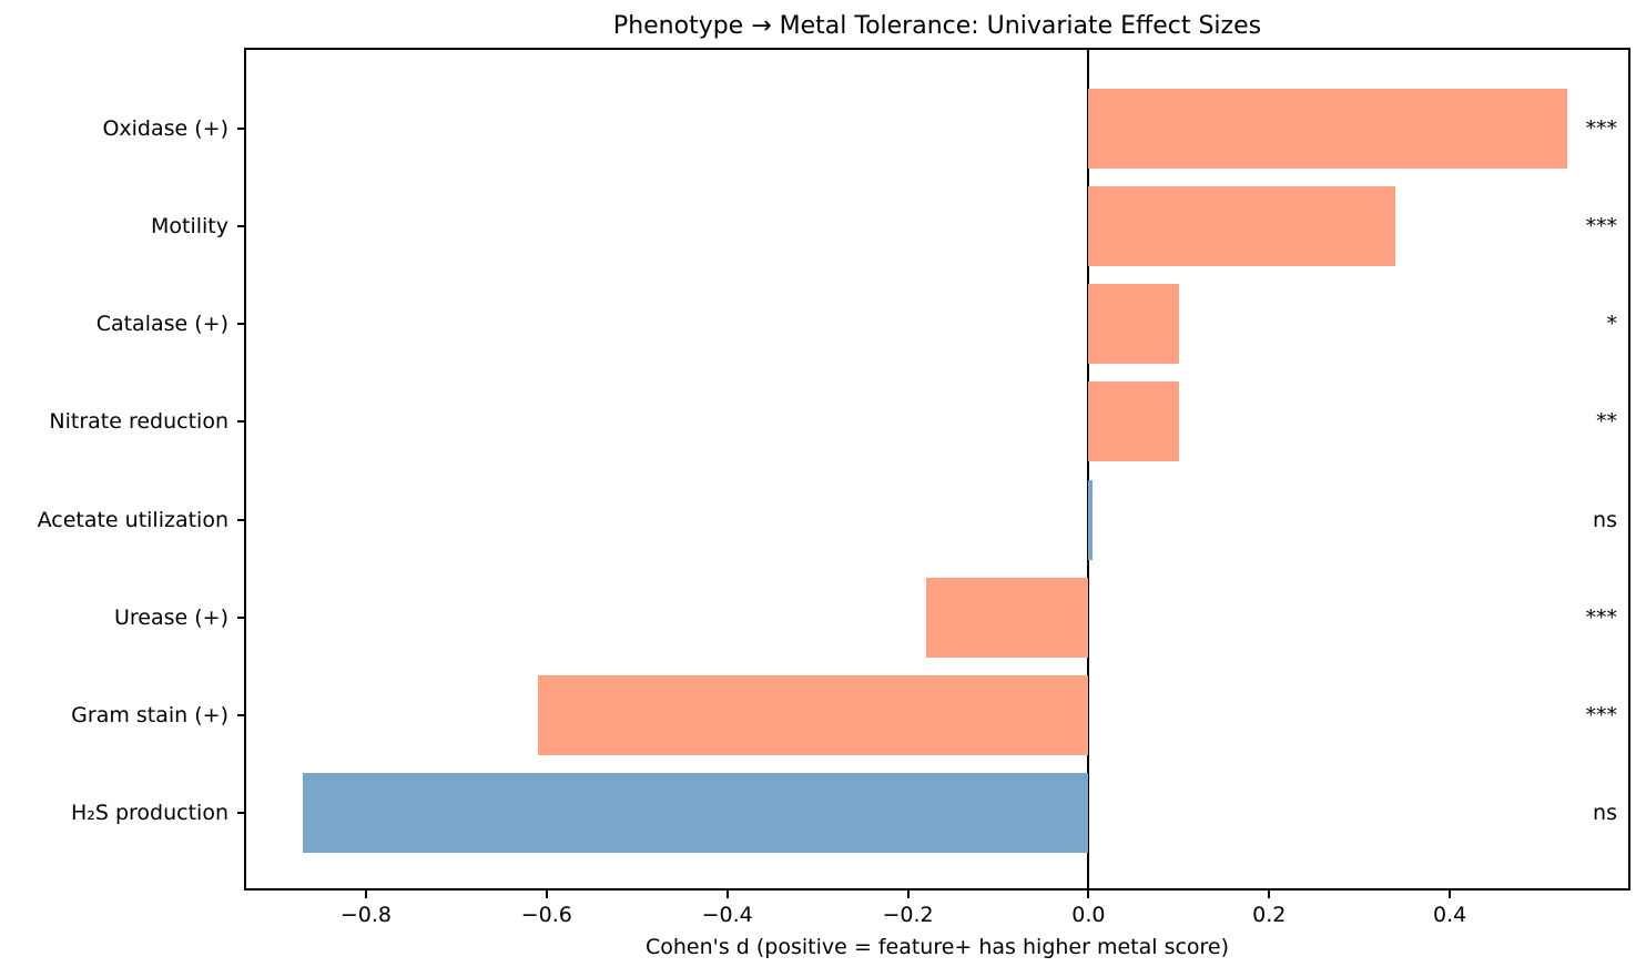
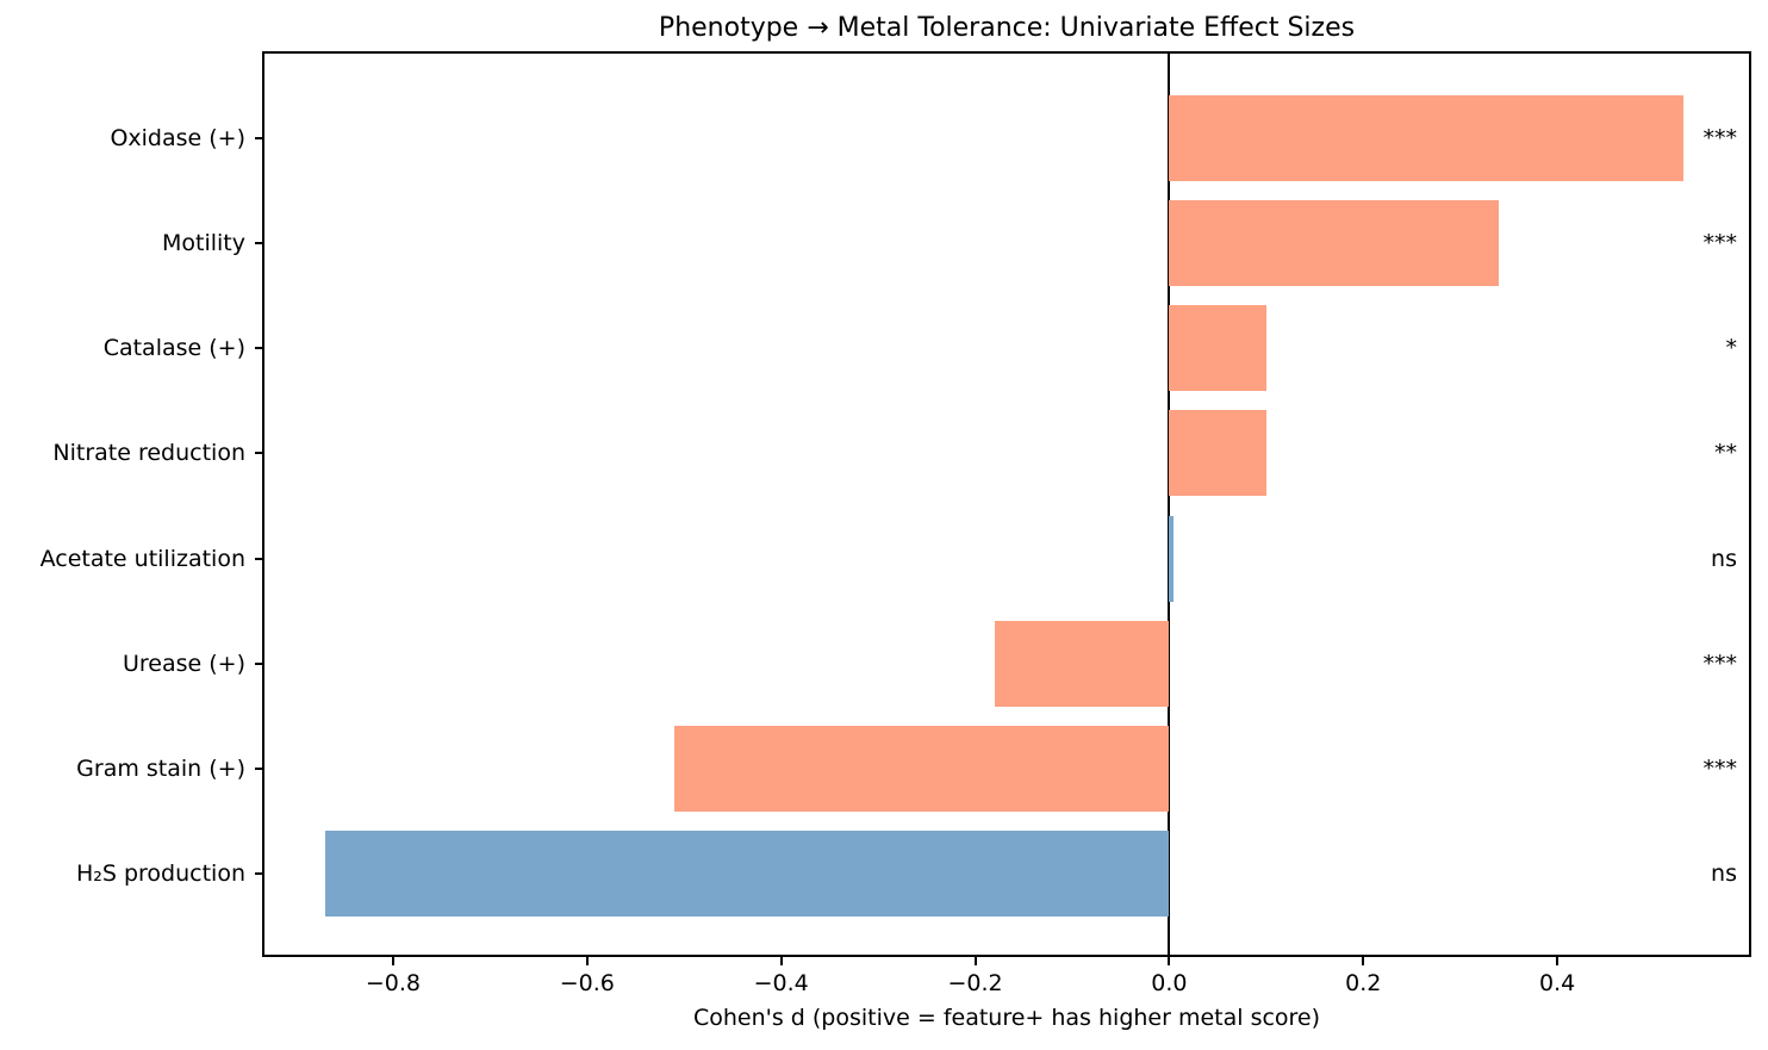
Gram stain (+): -0.61 -> -0.51
